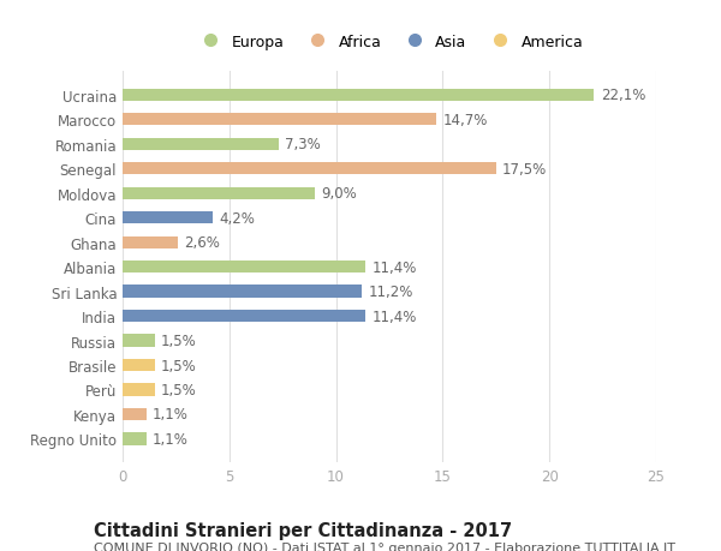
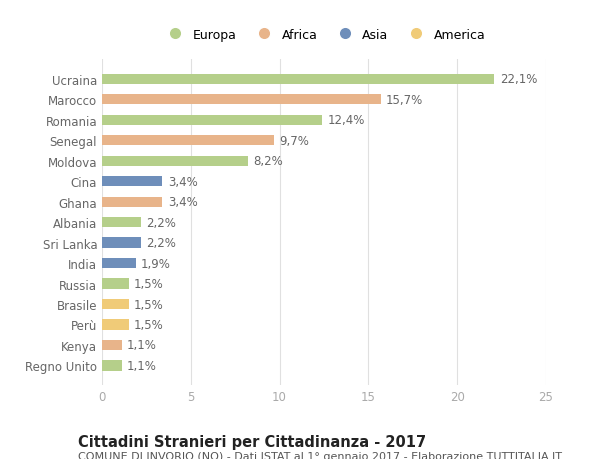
Marocco: 14,7% -> 15,7%
Romania: 7,3% -> 12,4%
Senegal: 17,5% -> 9,7%
Moldova: 9,0% -> 8,2%
Cina: 4,2% -> 3,4%
Ghana: 2,6% -> 3,4%
Albania: 11,4% -> 2,2%
Sri Lanka: 11,2% -> 2,2%
India: 11,4% -> 1,9%
